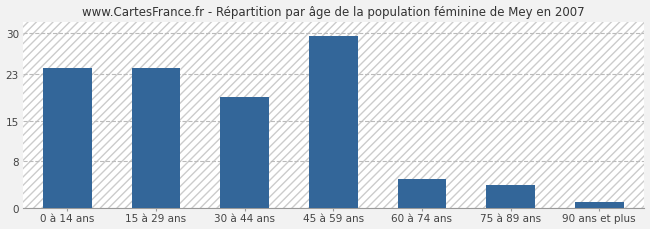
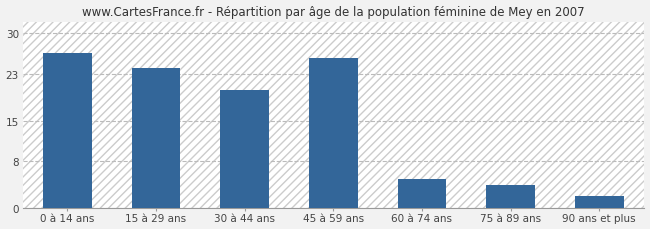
0 à 14 ans: 24.0 -> 26.6
30 à 44 ans: 19.0 -> 20.2
45 à 59 ans: 29.5 -> 25.8
90 ans et plus: 1.0 -> 2.0
